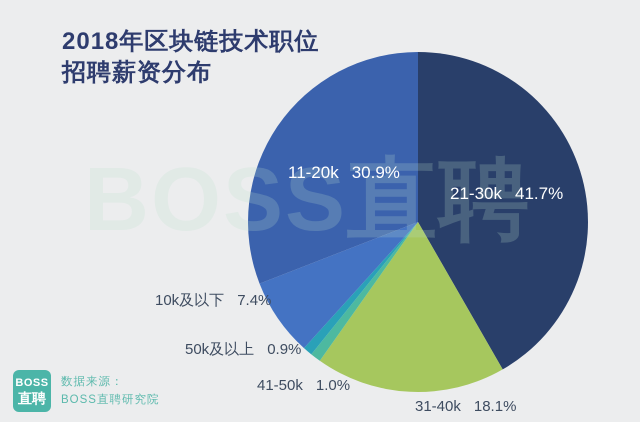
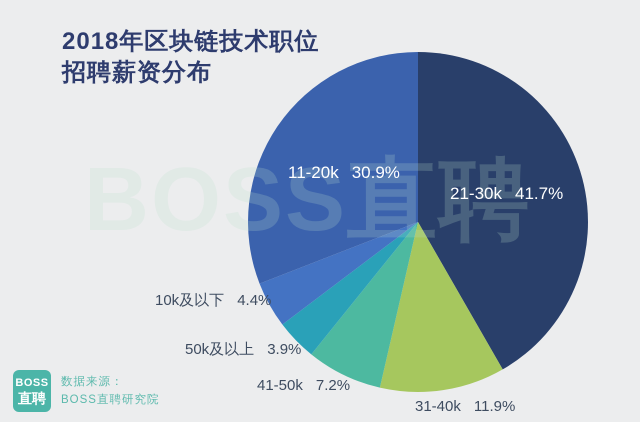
31-40k: 18.1% -> 11.9%
41-50k: 1.0% -> 7.2%
50k及以上: 0.9% -> 3.9%
10k及以下: 7.4% -> 4.4%
